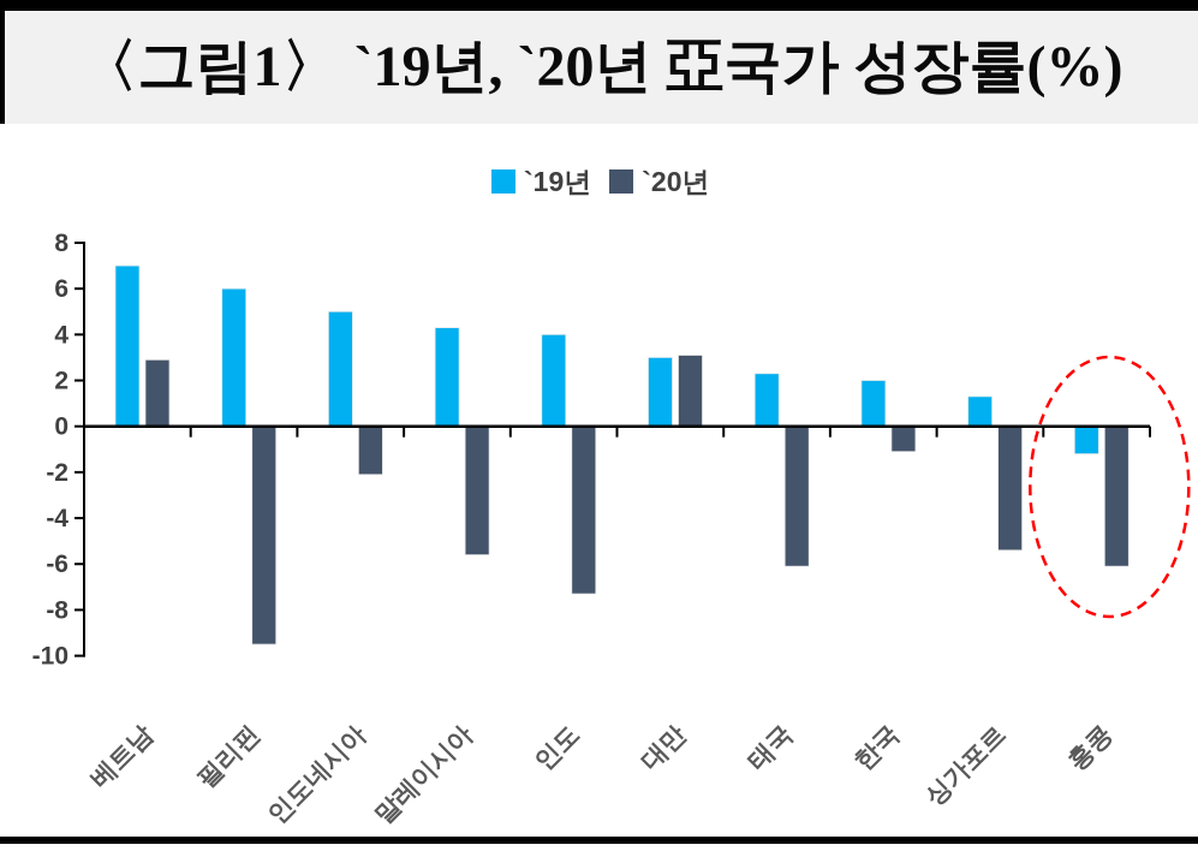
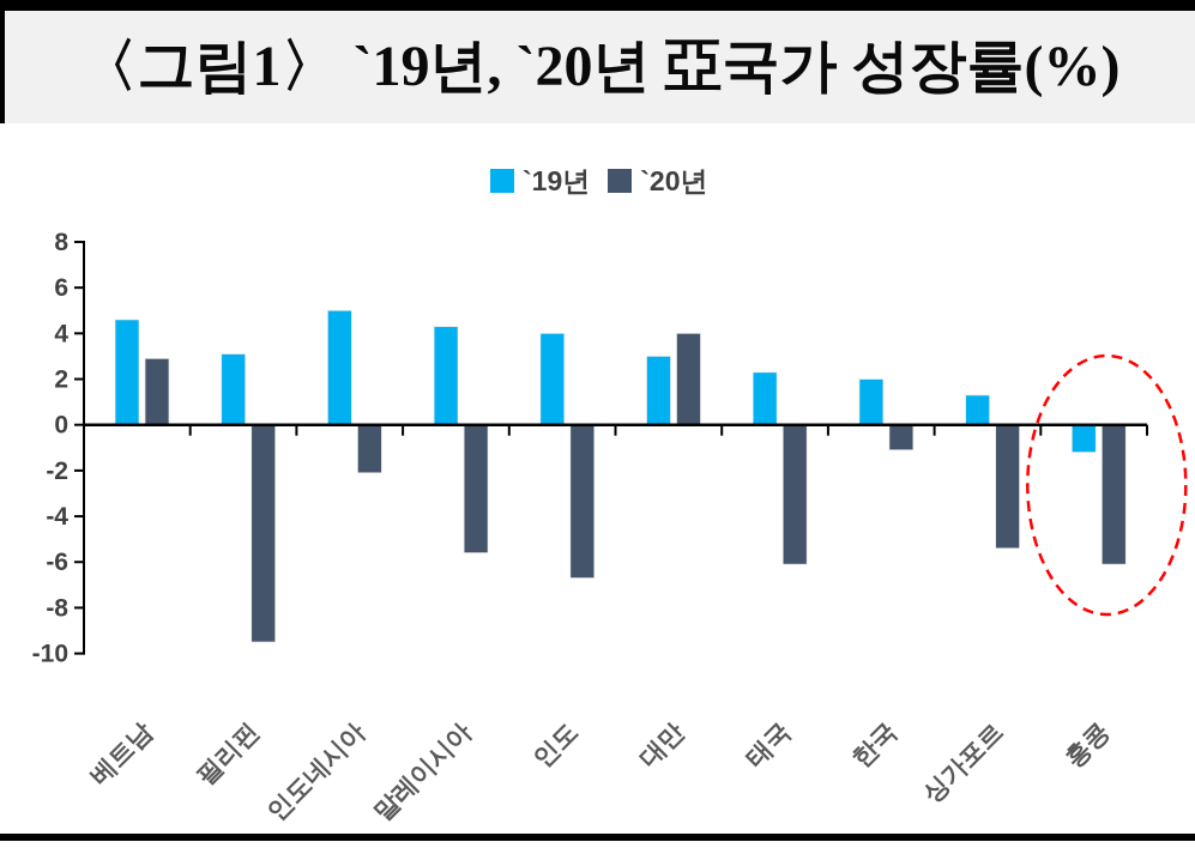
`19년/베트남: 7.0 -> 4.6
`19년/필리핀: 6.0 -> 3.1
`20년/인도: -7.3 -> -6.7
`20년/대만: 3.1 -> 4.0
